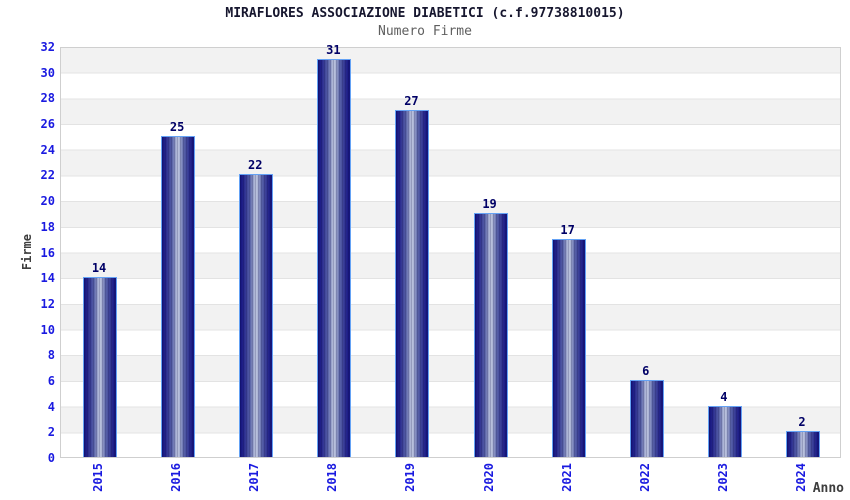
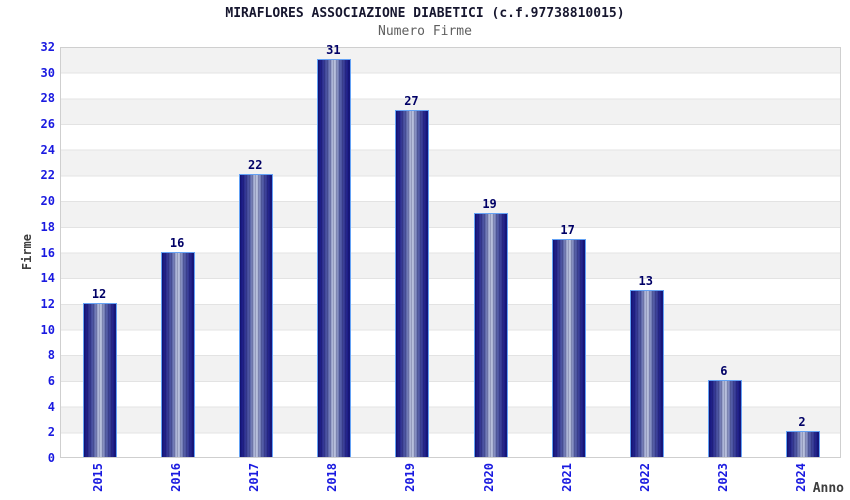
2015: 14 -> 12
2016: 25 -> 16
2022: 6 -> 13
2023: 4 -> 6
